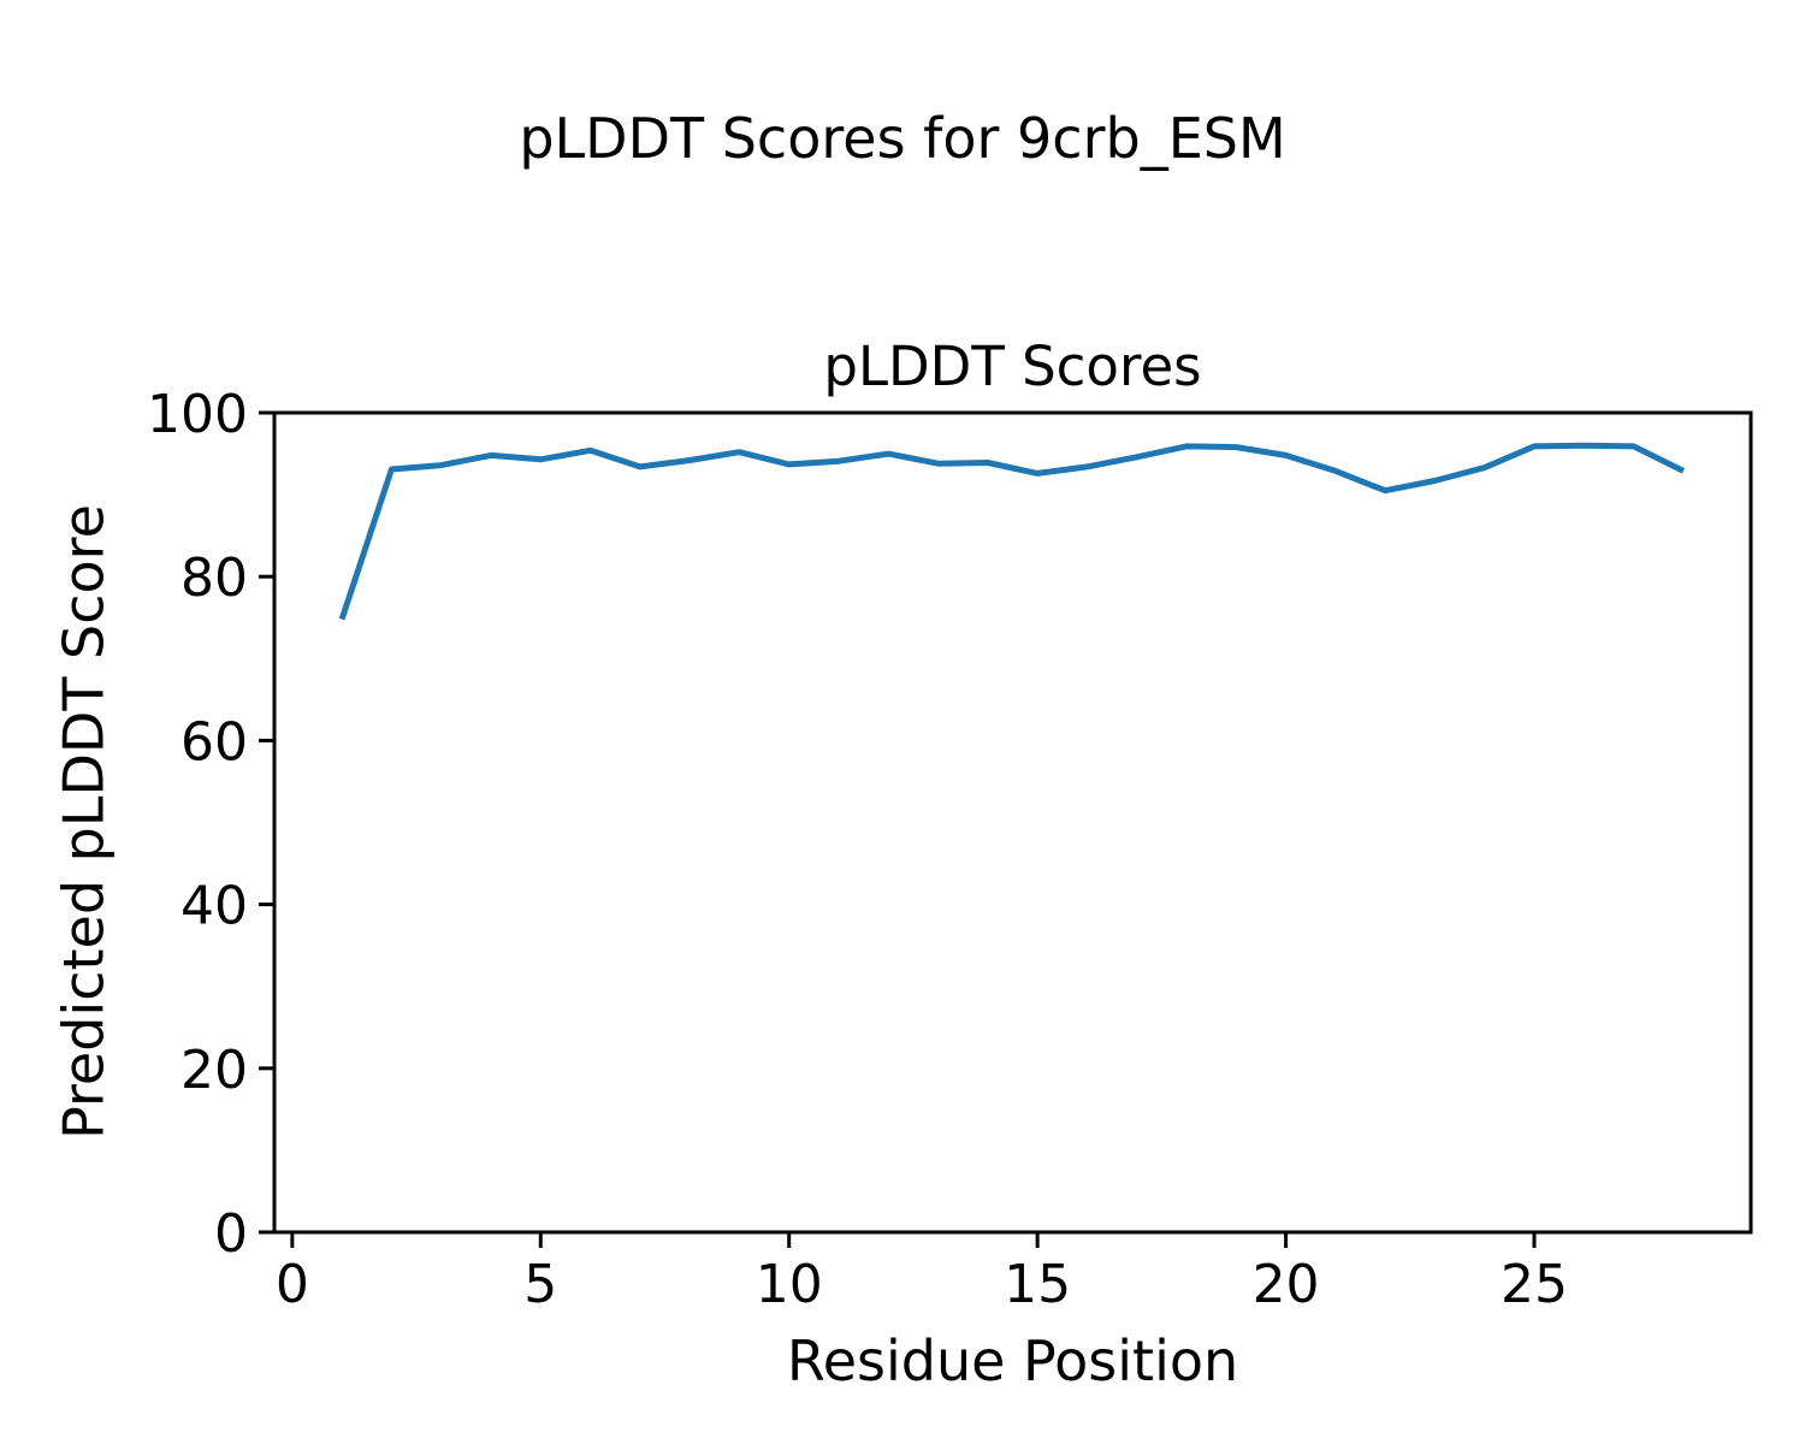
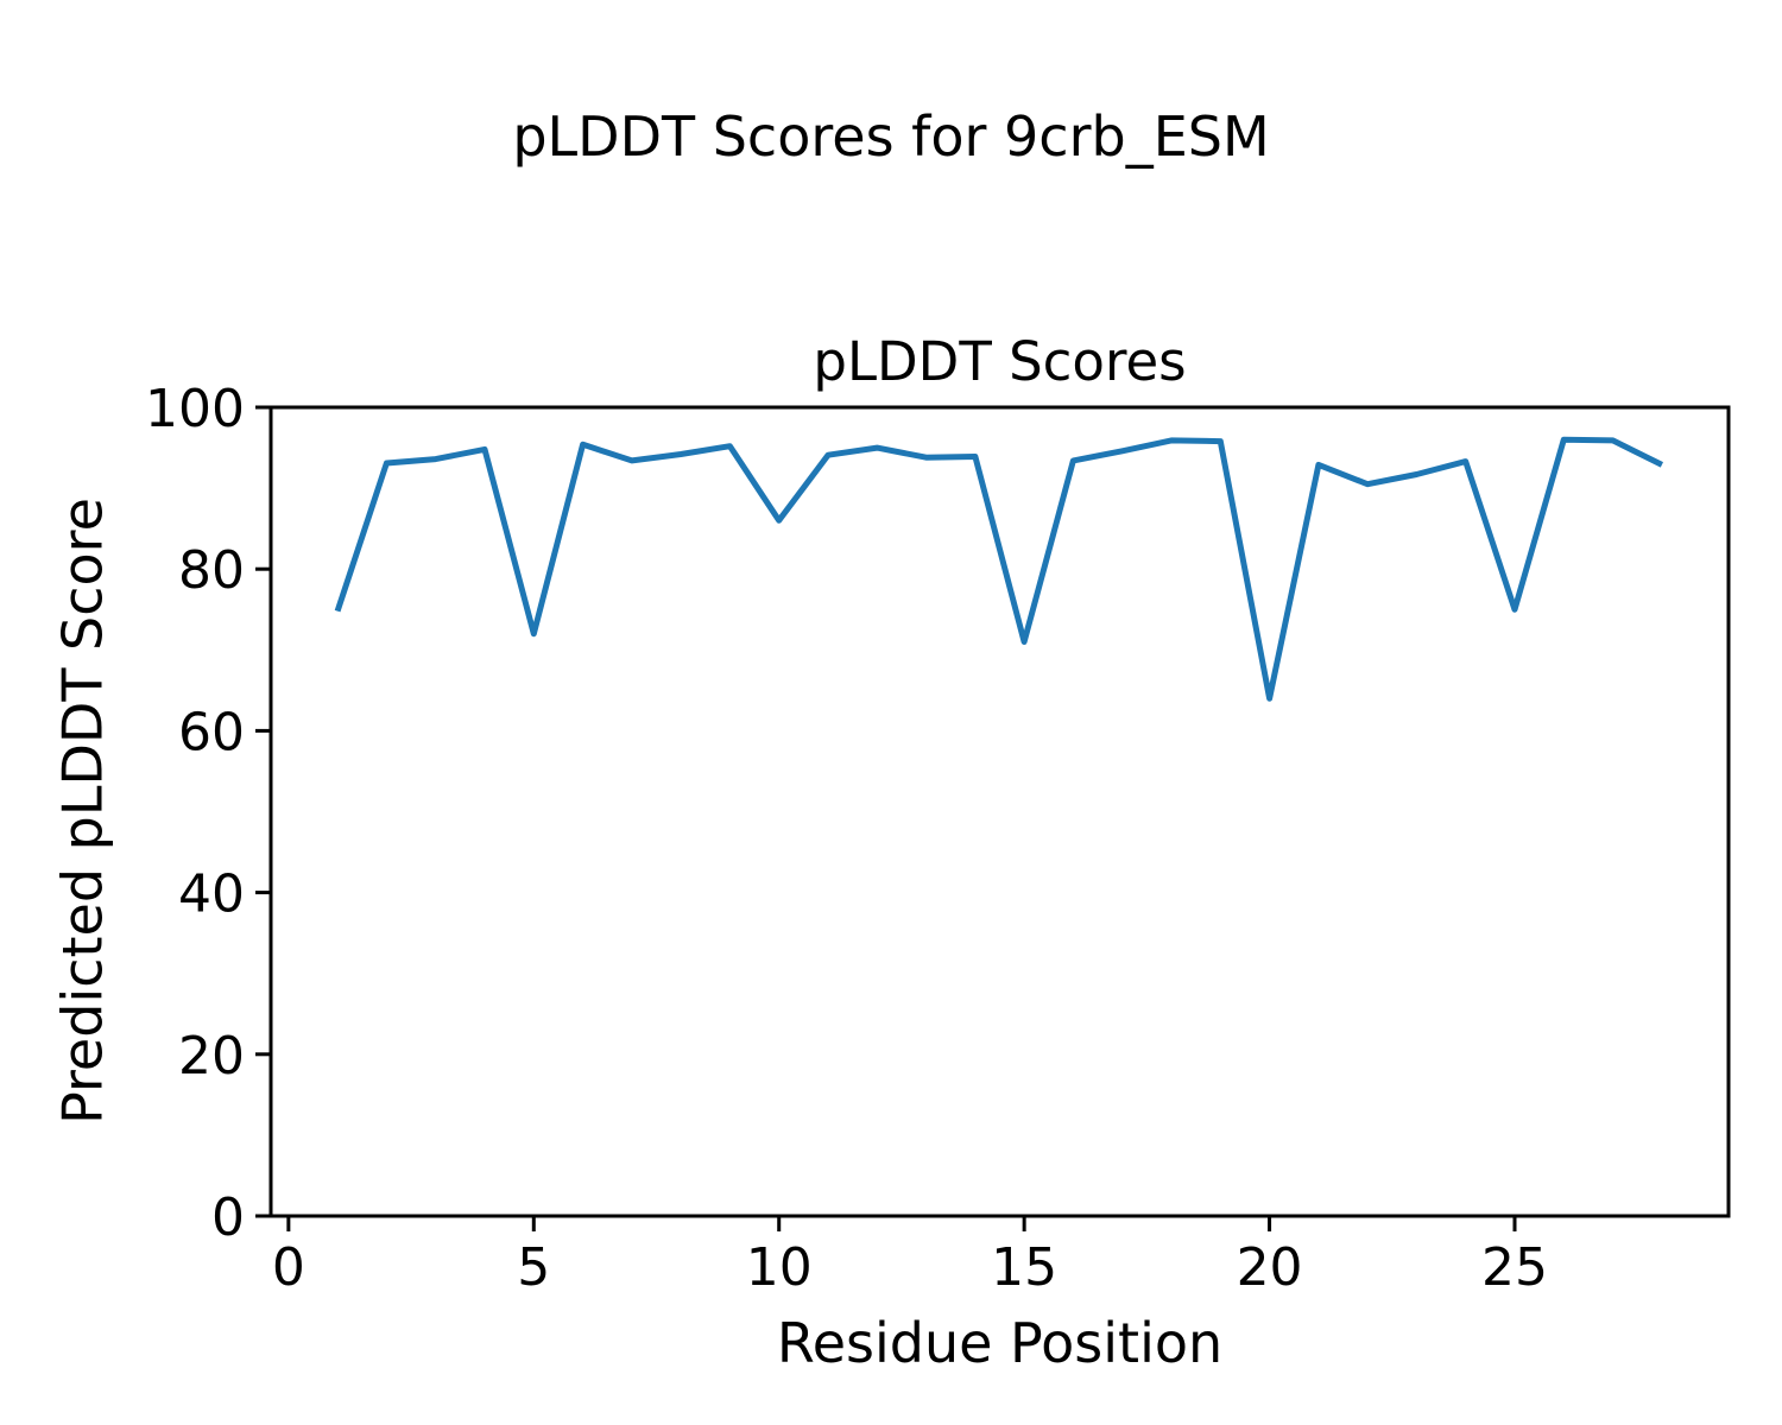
5: 94 -> 72
10: 94 -> 86
15: 93 -> 71
20: 95 -> 64
25: 96 -> 75
